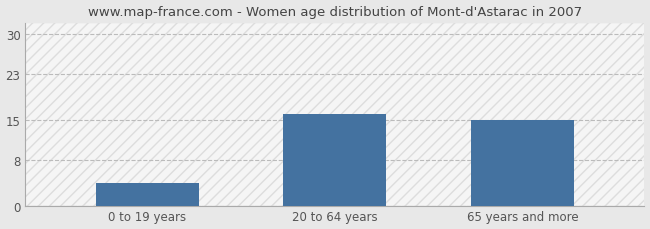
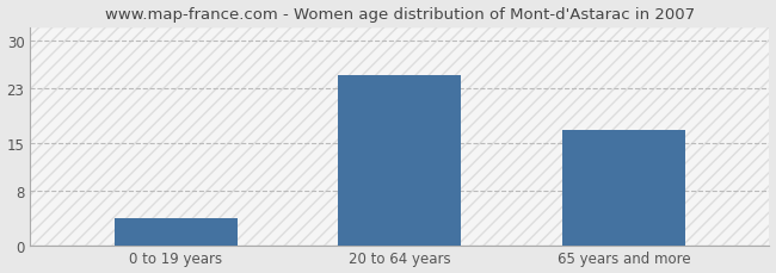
20 to 64 years: 16 -> 25
65 years and more: 15 -> 17
